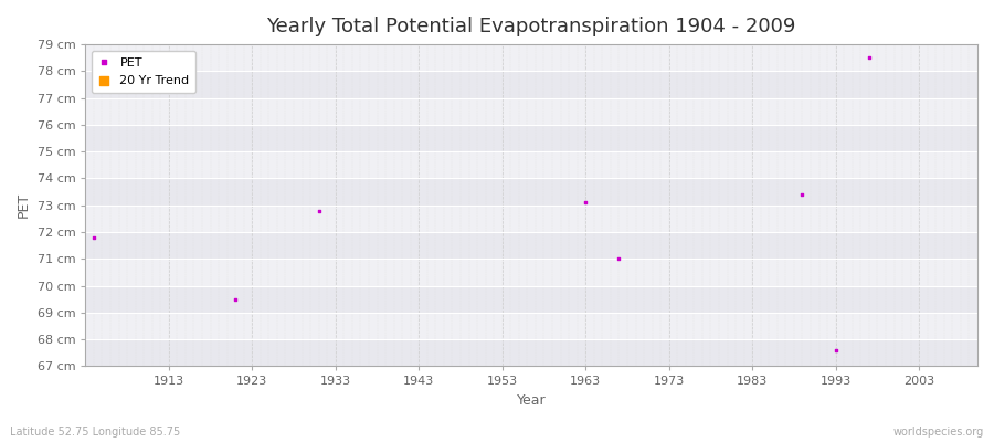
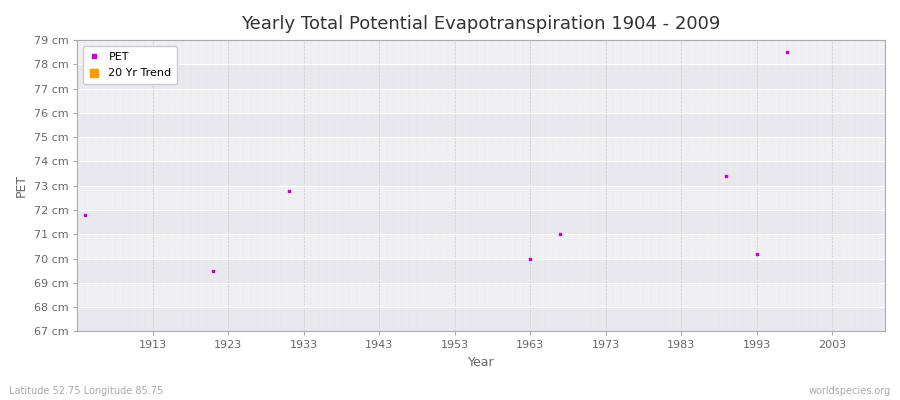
PET/1963: 73.1 cm -> 70.0 cm
PET/1993: 67.6 cm -> 70.2 cm
